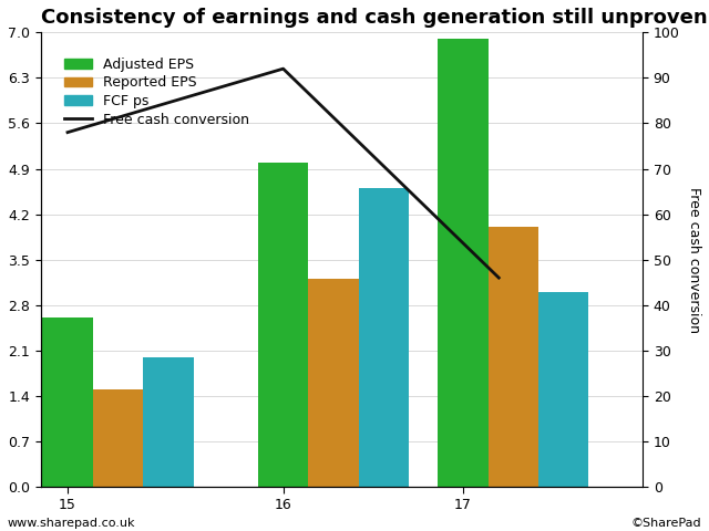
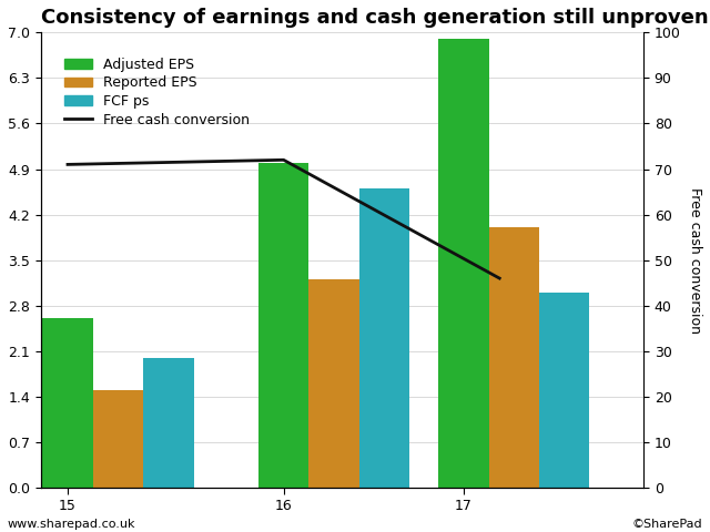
Free cash conversion/15: 78 -> 71
Free cash conversion/16: 92 -> 72
